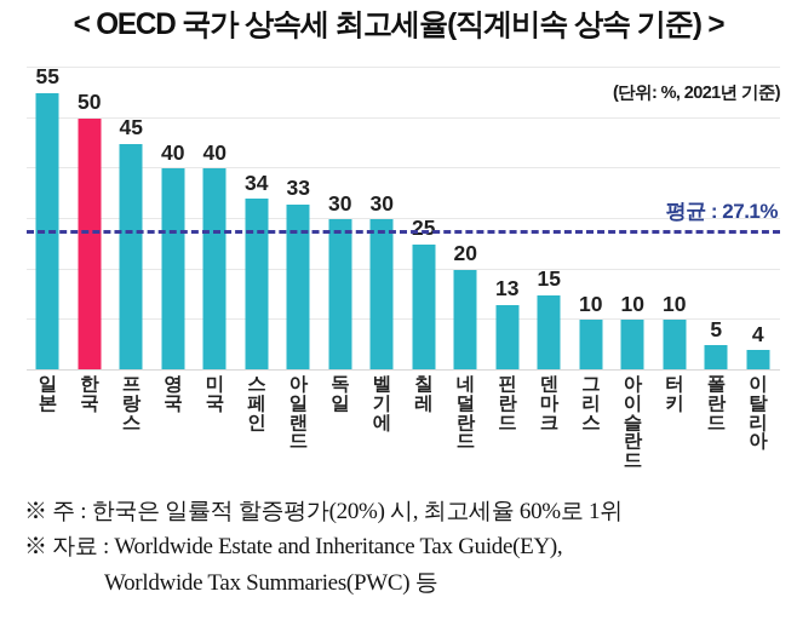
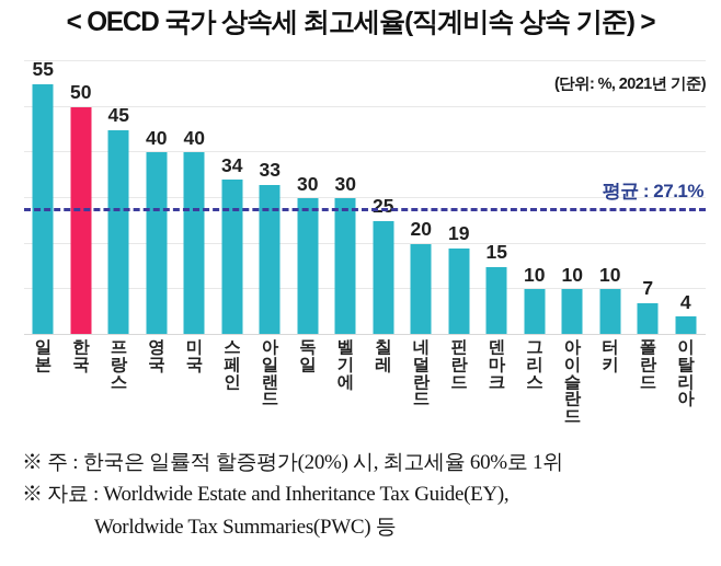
핀란드: 13 -> 19
폴란드: 5 -> 7
